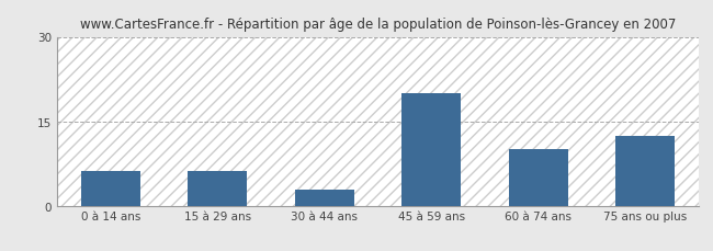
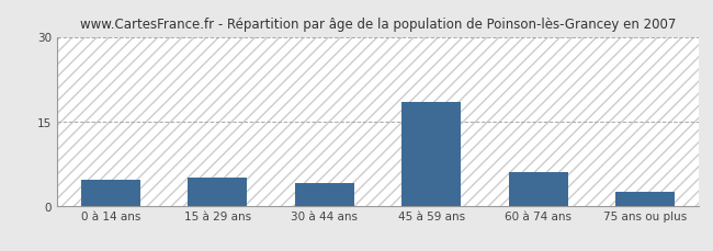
0 à 14 ans: 6.2 -> 4.5
15 à 29 ans: 6.2 -> 5.0
30 à 44 ans: 2.8 -> 4.0
45 à 59 ans: 20.0 -> 18.5
60 à 74 ans: 10.0 -> 6.0
75 ans ou plus: 12.4 -> 2.5
